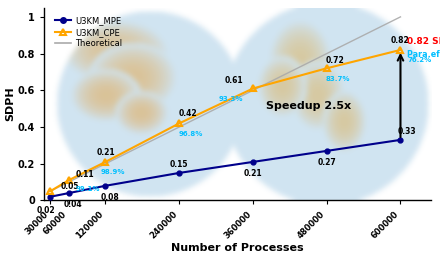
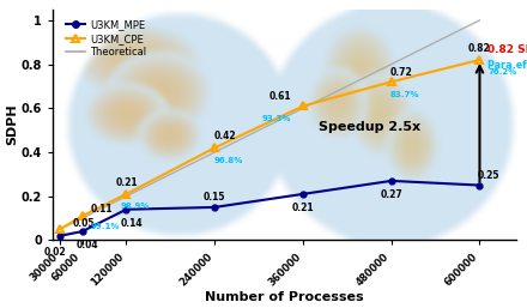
U3KM_MPE/120000: 0.08 -> 0.14
U3KM_MPE/600000: 0.33 -> 0.25
